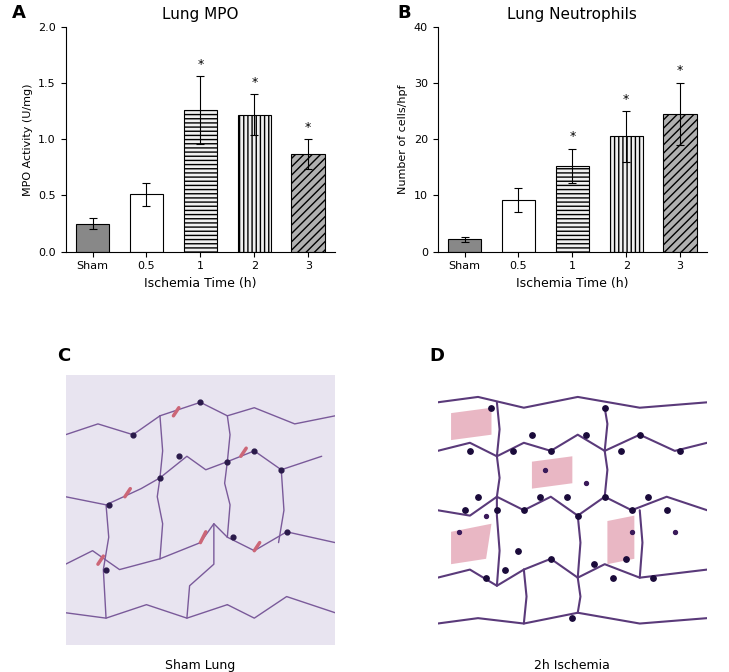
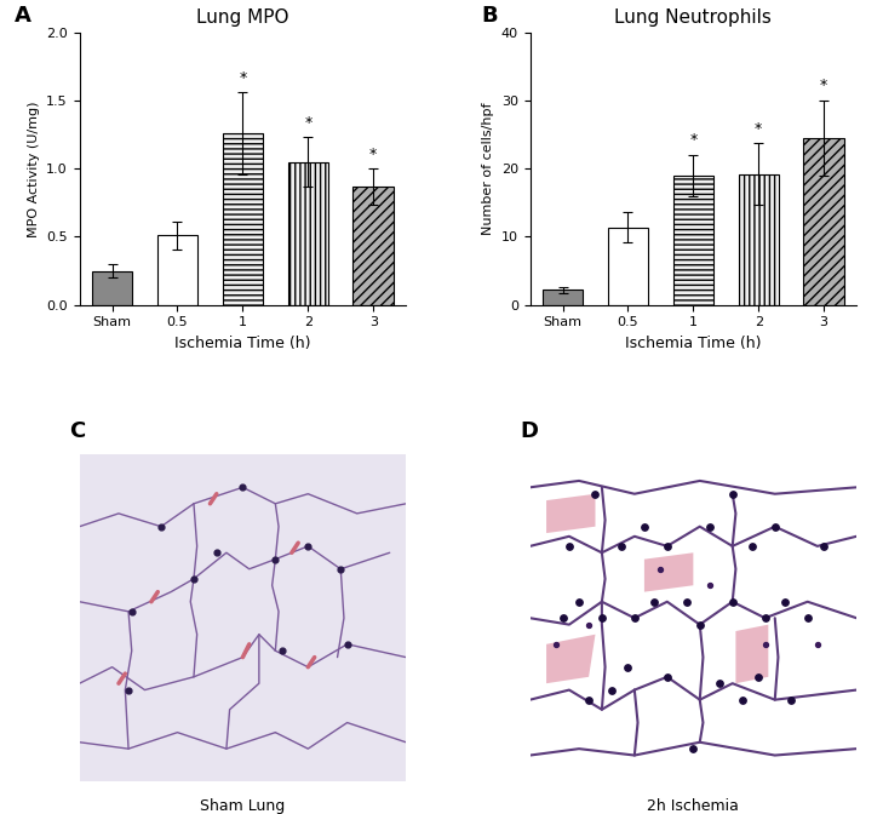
Lung MPO/2: 1.22 -> 1.05
Lung Neutrophils/0.5: 9.2 -> 11.4
Lung Neutrophils/1: 15.3 -> 19.0
Lung Neutrophils/2: 20.5 -> 19.2
